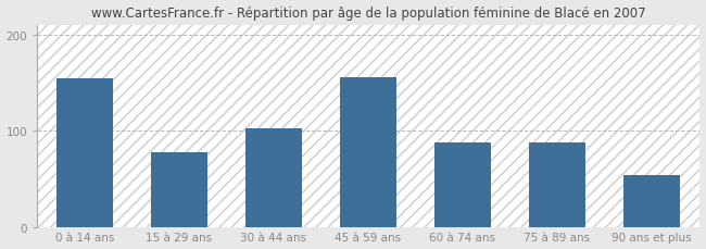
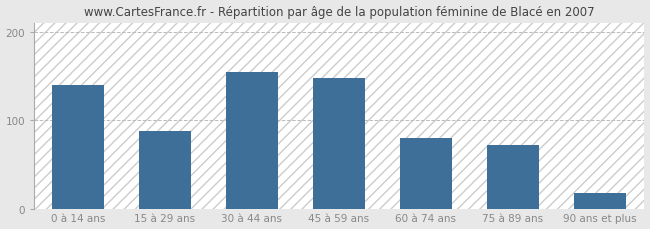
0 à 14 ans: 154 -> 140
15 à 29 ans: 78 -> 88
30 à 44 ans: 102 -> 155
45 à 59 ans: 156 -> 148
60 à 74 ans: 88 -> 80
75 à 89 ans: 88 -> 72
90 ans et plus: 54 -> 18
